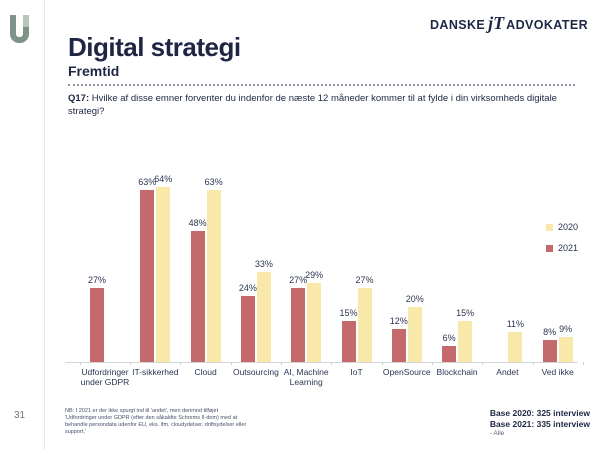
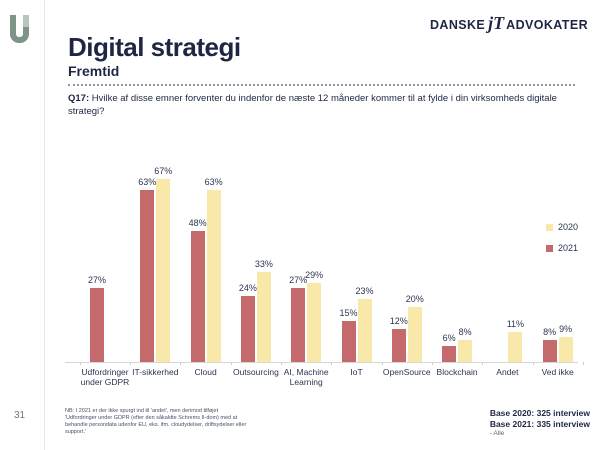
2020/IT-sikkerhed: 64% -> 67%
2020/IoT: 27% -> 23%
2020/Blockchain: 15% -> 8%
